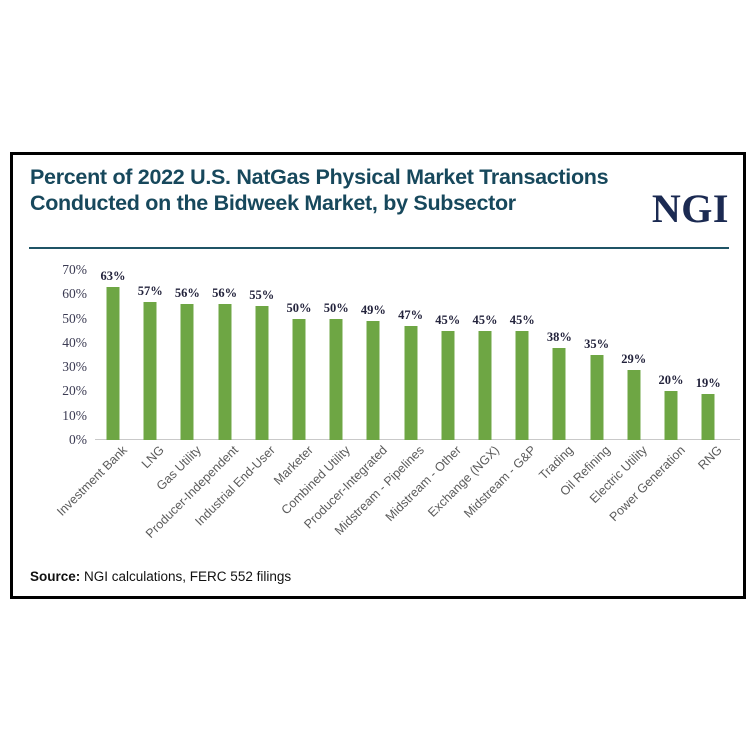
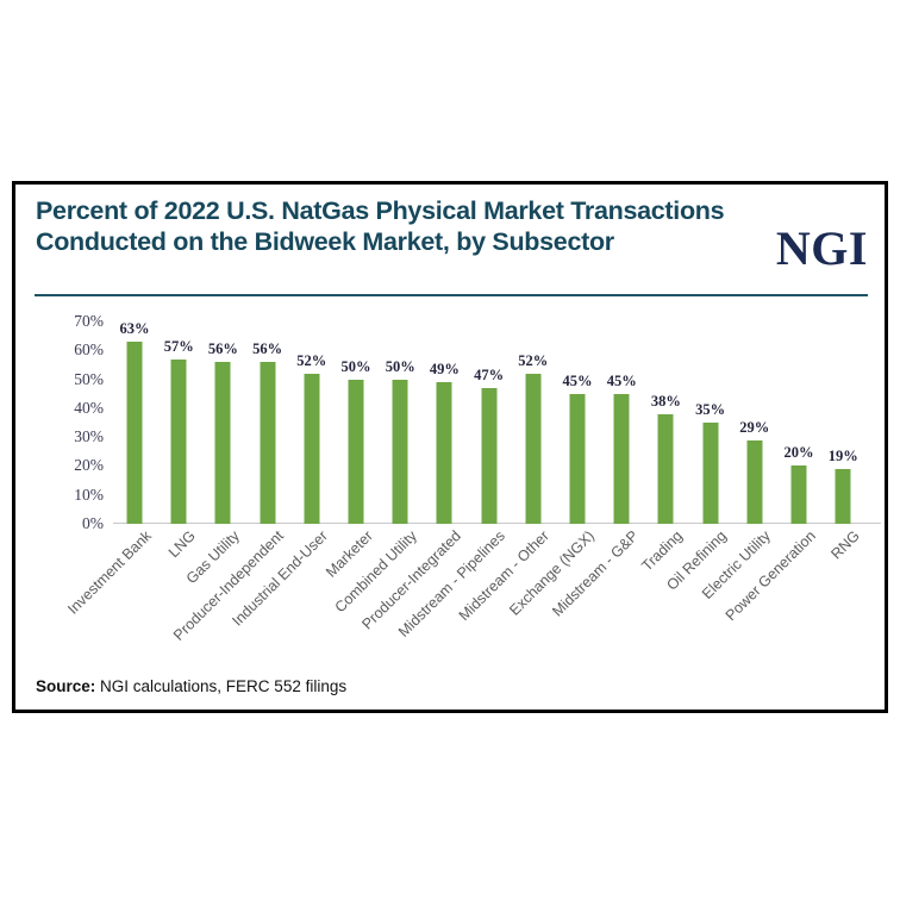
Industrial End-User: 55% -> 52%
Midstream - Other: 45% -> 52%
